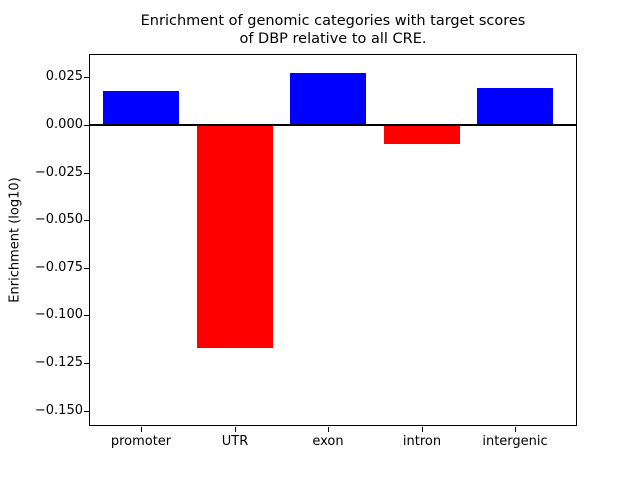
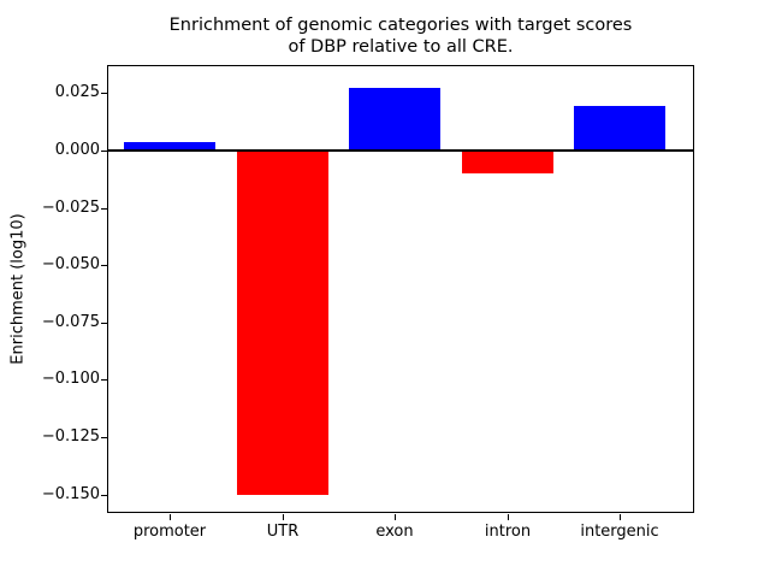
promoter: 0.018 -> 0.004
UTR: -0.117 -> -0.150
